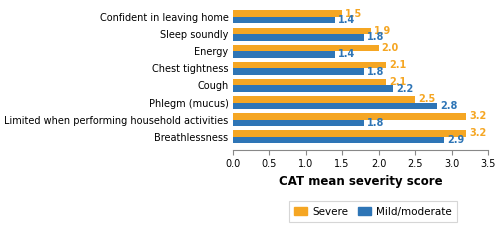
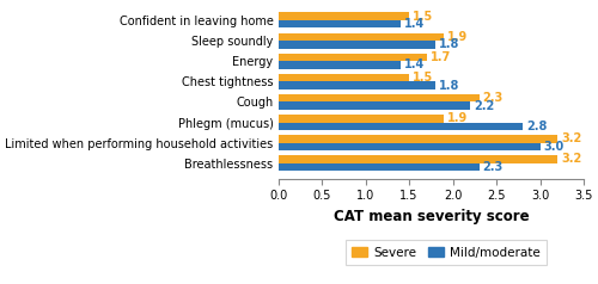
Severe/Energy: 2.0 -> 1.7
Severe/Chest tightness: 2.1 -> 1.5
Severe/Cough: 2.1 -> 2.3
Severe/Phlegm (mucus): 2.5 -> 1.9
Mild/moderate/Limited when performing household activities: 1.8 -> 3.0
Mild/moderate/Breathlessness: 2.9 -> 2.3
